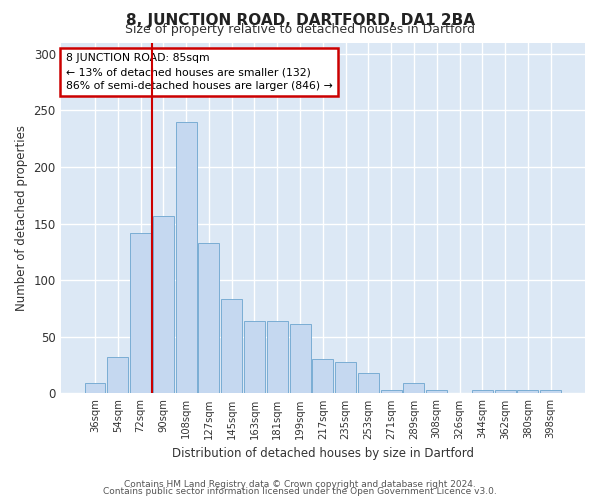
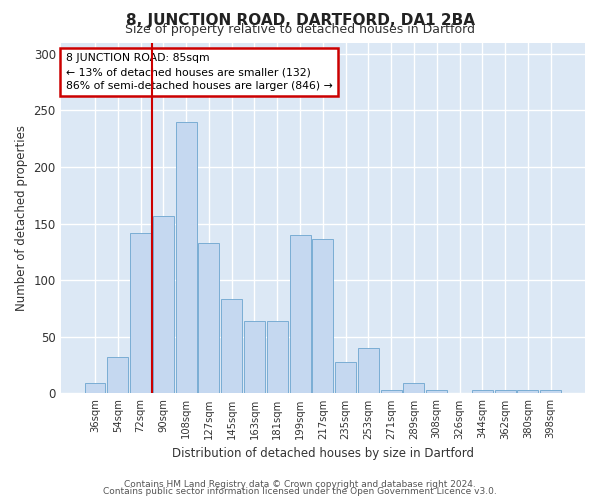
199sqm: 61 -> 140
217sqm: 30 -> 136
253sqm: 18 -> 40
